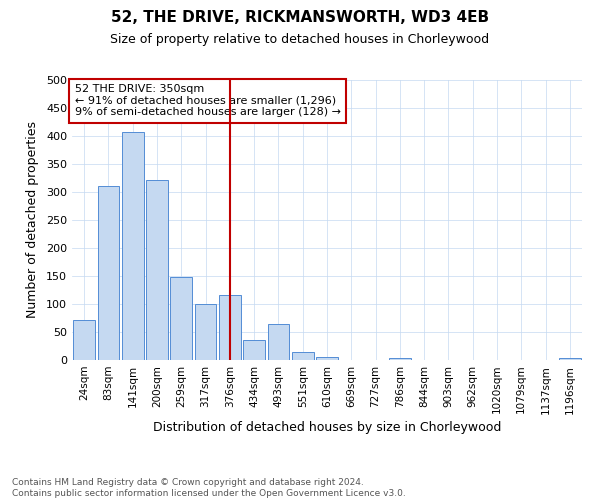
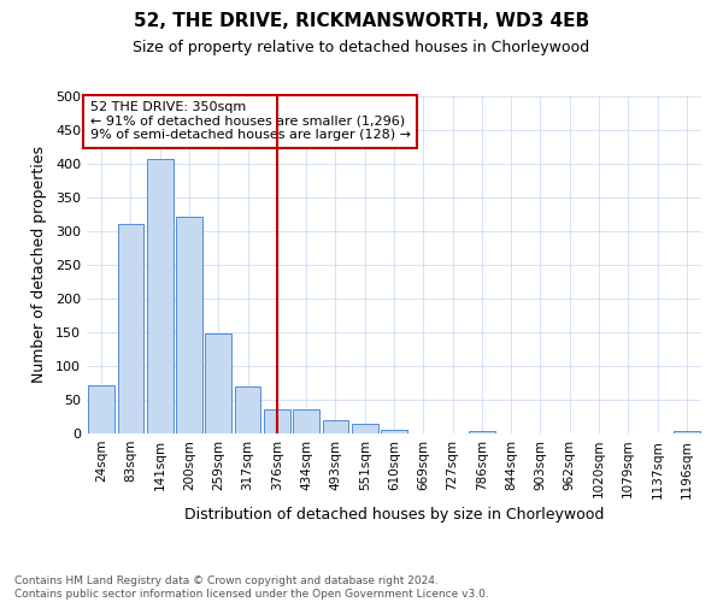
317sqm: 100 -> 69
376sqm: 116 -> 35
493sqm: 64 -> 20
